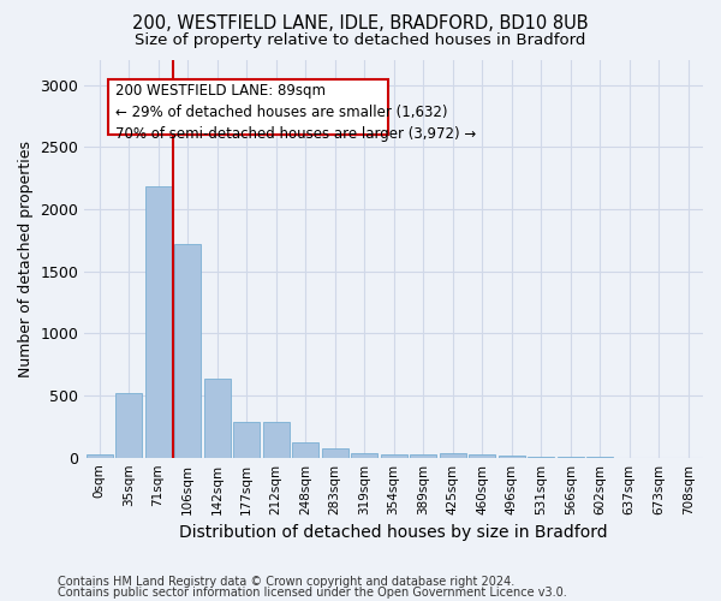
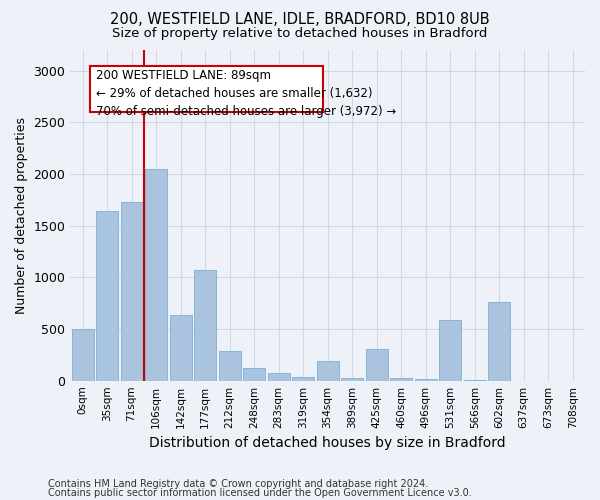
0sqm: 30 -> 500
35sqm: 520 -> 1640
71sqm: 2180 -> 1730
106sqm: 1720 -> 2050
177sqm: 280 -> 1070
354sqm: 30 -> 190
425sqm: 40 -> 310
531sqm: 0 -> 590
602sqm: 0 -> 760
